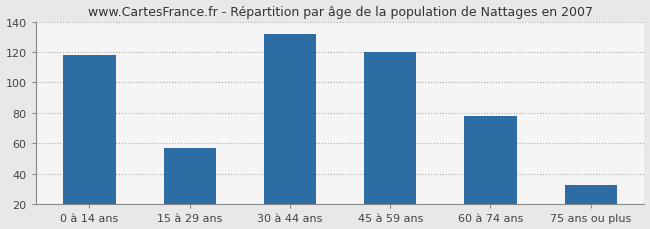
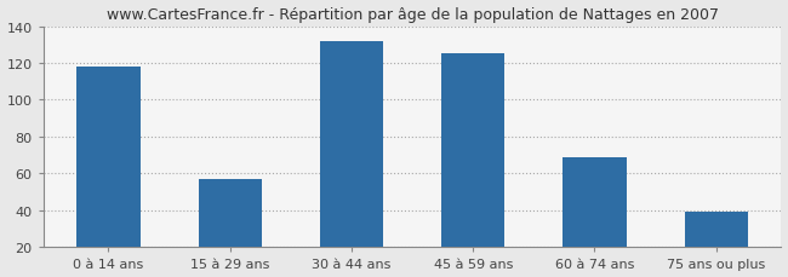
45 à 59 ans: 120 -> 125
60 à 74 ans: 78 -> 69
75 ans ou plus: 33 -> 39
